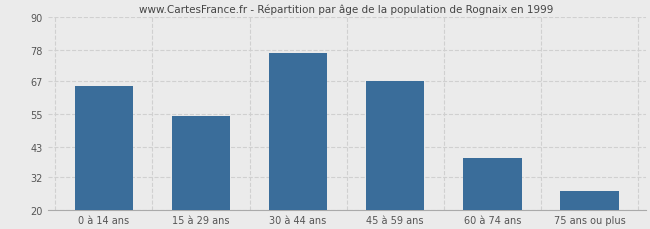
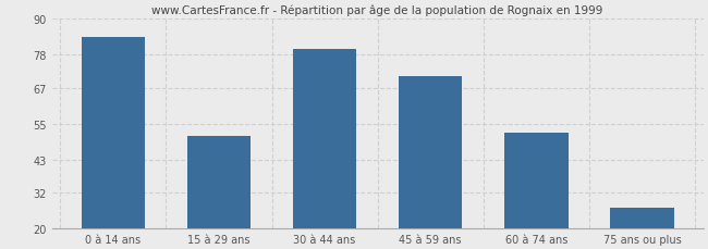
0 à 14 ans: 65 -> 84
15 à 29 ans: 54 -> 51
30 à 44 ans: 77 -> 80
45 à 59 ans: 67 -> 71
60 à 74 ans: 39 -> 52
